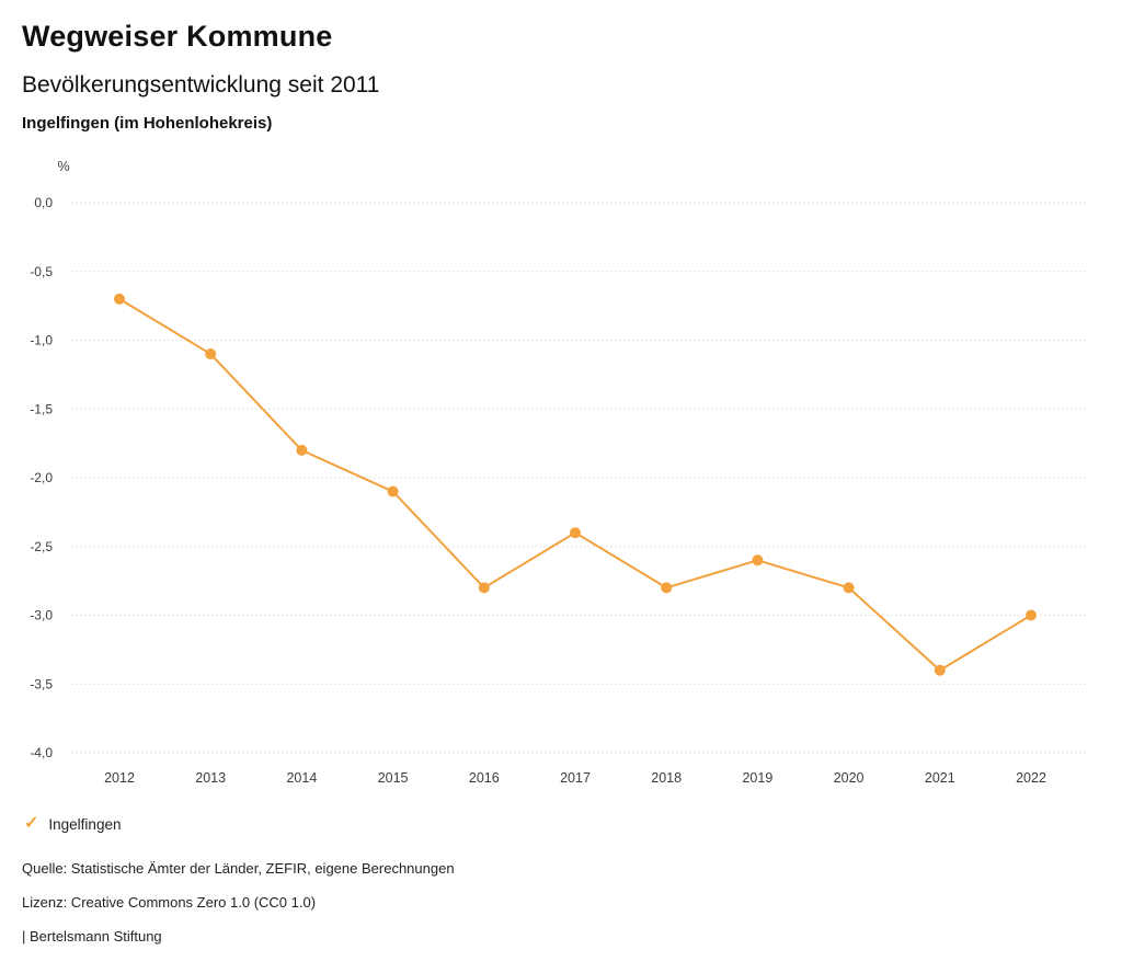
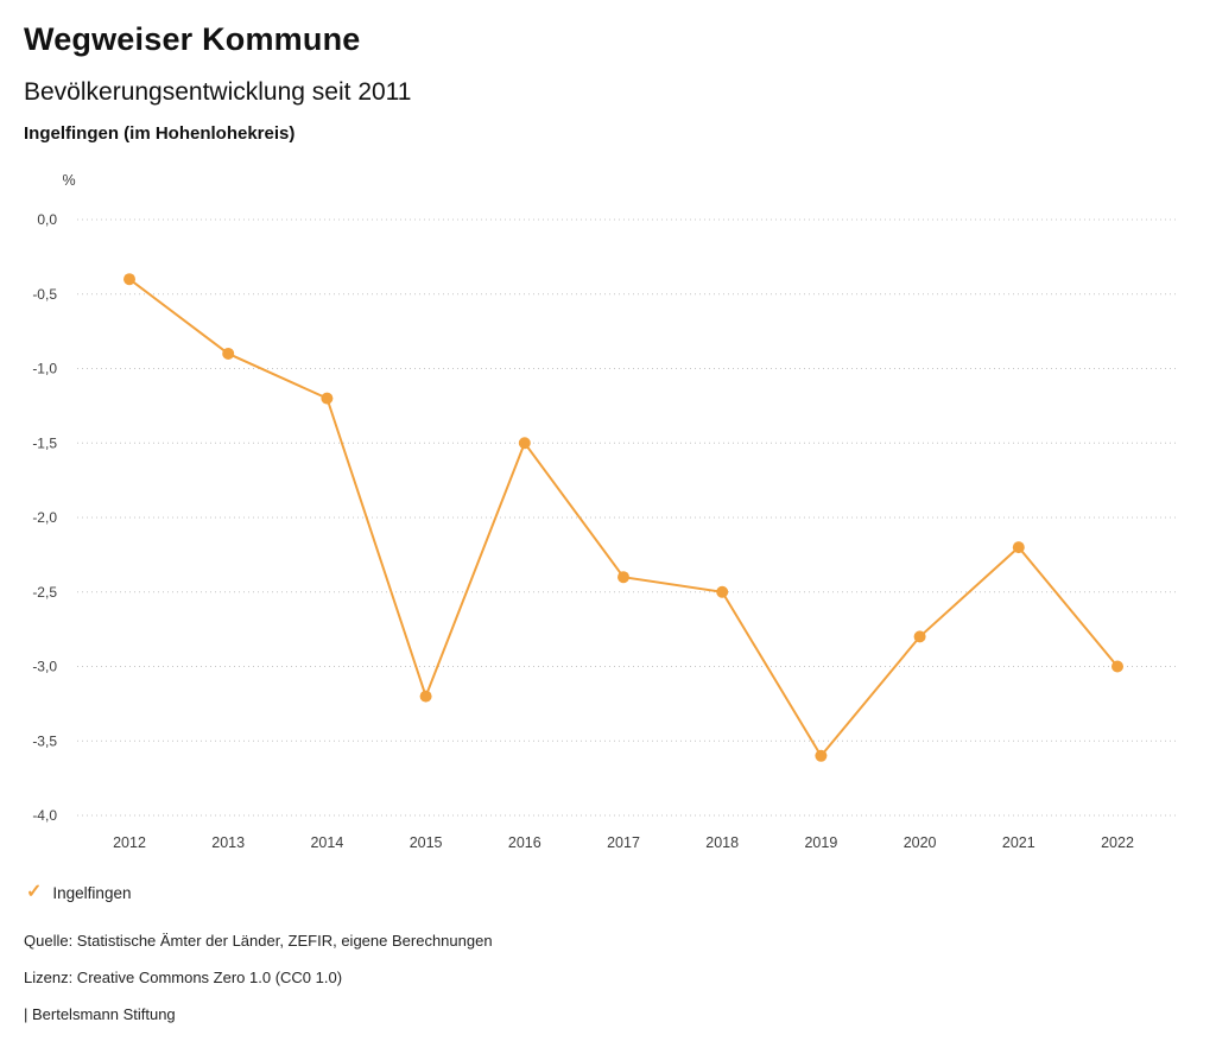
2012: -0,7 -> -0,4
2013: -1,1 -> -0,9
2014: -1,8 -> -1,2
2015: -2,1 -> -3,2
2016: -2,8 -> -1,5
2018: -2,8 -> -2,5
2019: -2,6 -> -3,6
2021: -3,4 -> -2,2
